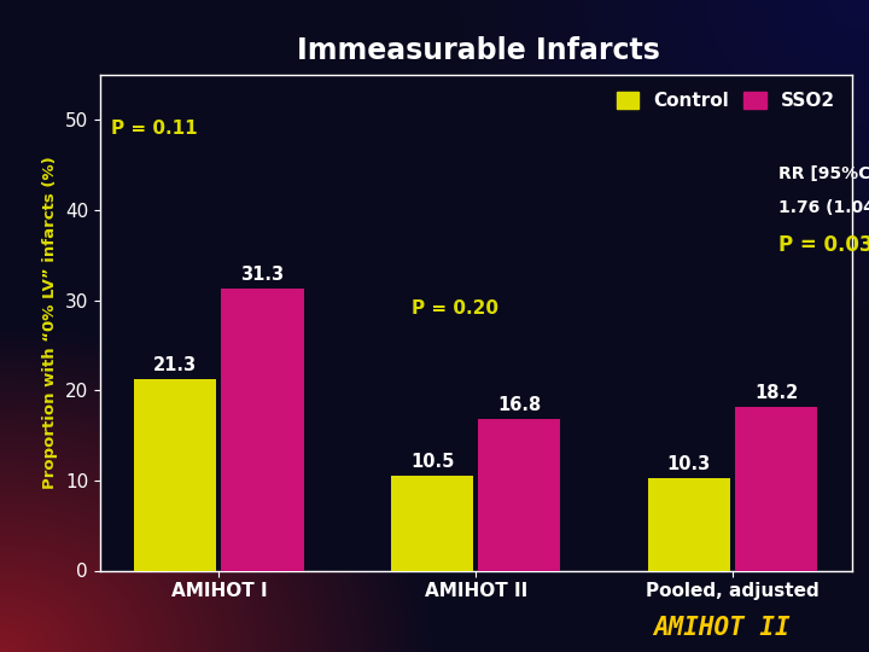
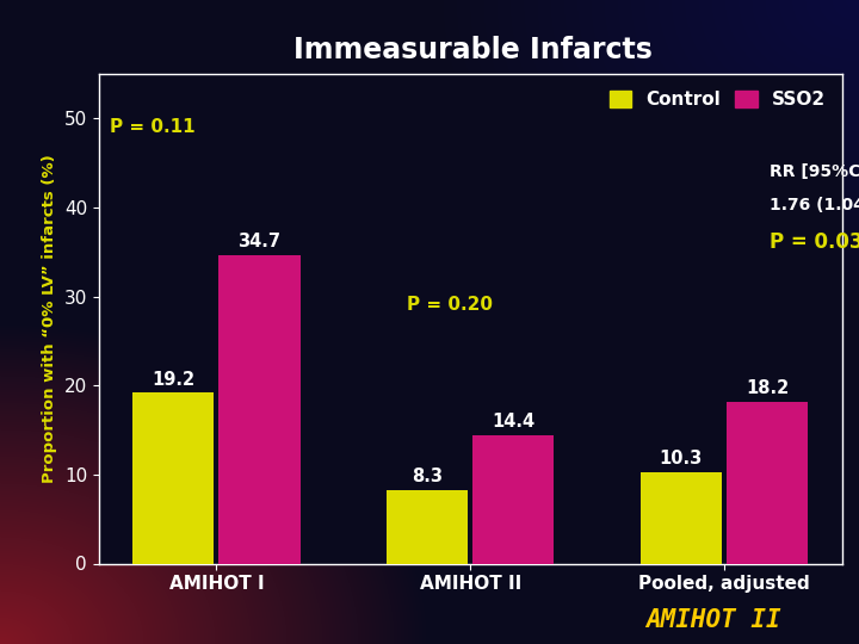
Control/AMIHOT I: 21.3 -> 19.2
SSO2/AMIHOT I: 31.3 -> 34.7
Control/AMIHOT II: 10.5 -> 8.3
SSO2/AMIHOT II: 16.8 -> 14.4
